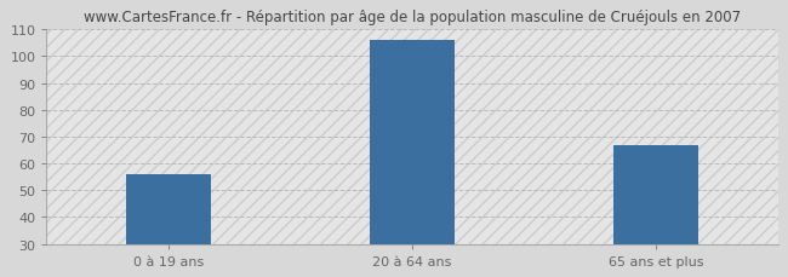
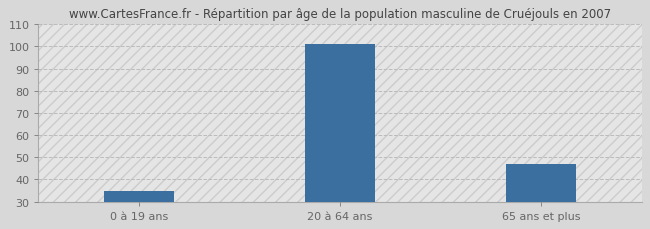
0 à 19 ans: 56 -> 35
20 à 64 ans: 106 -> 101
65 ans et plus: 67 -> 47
